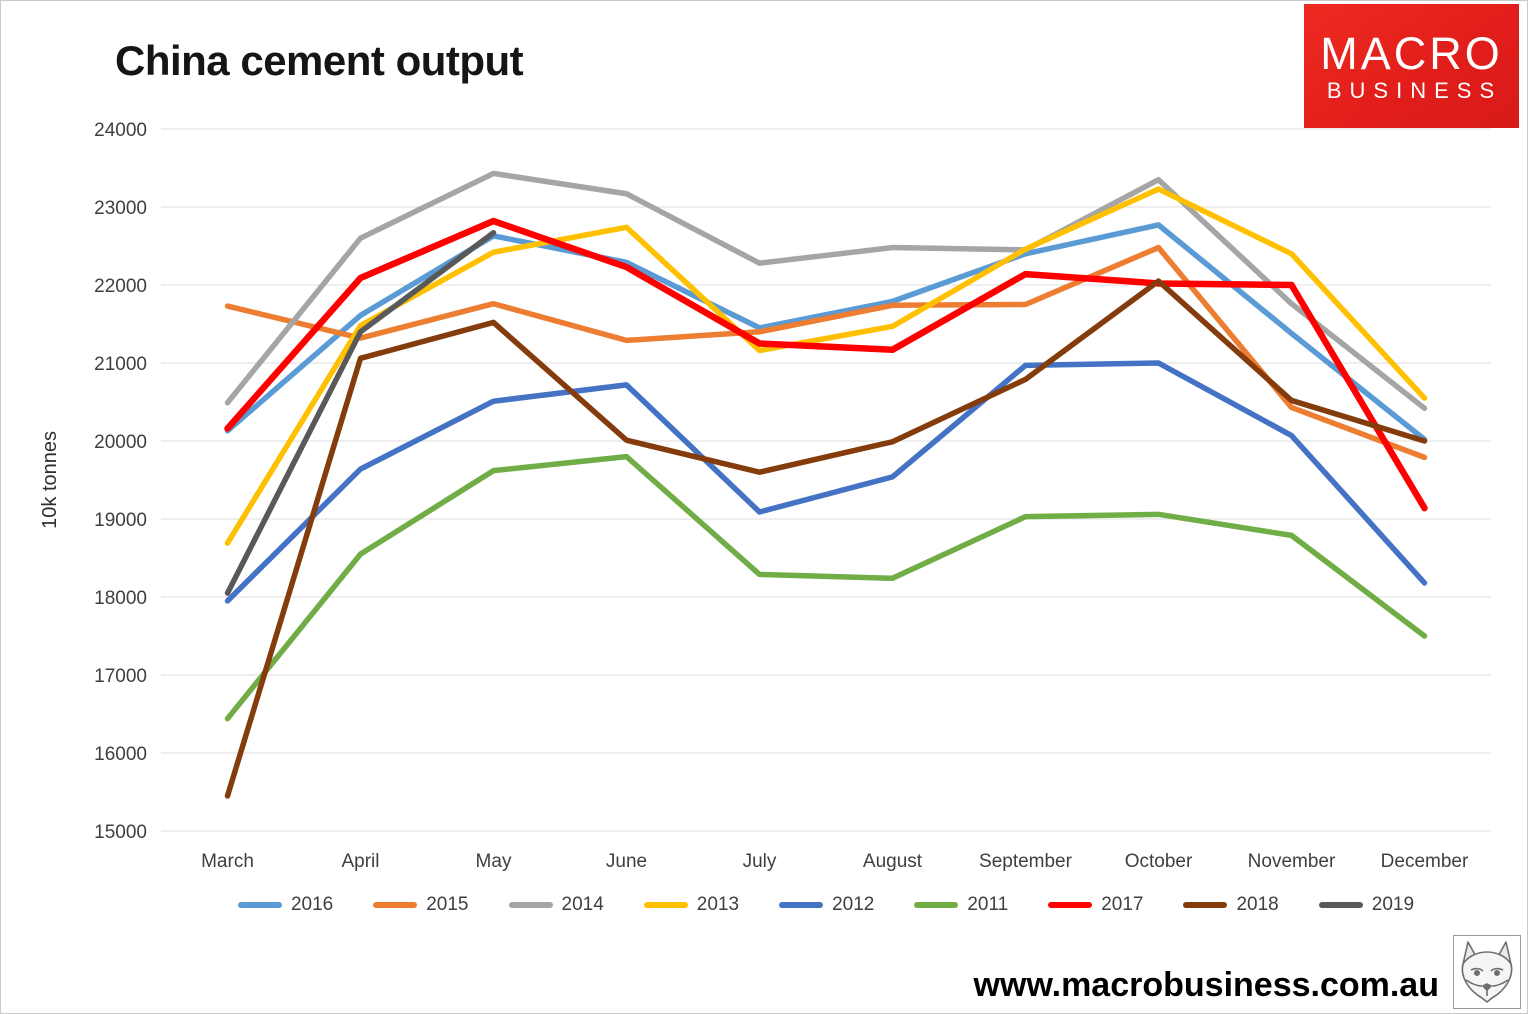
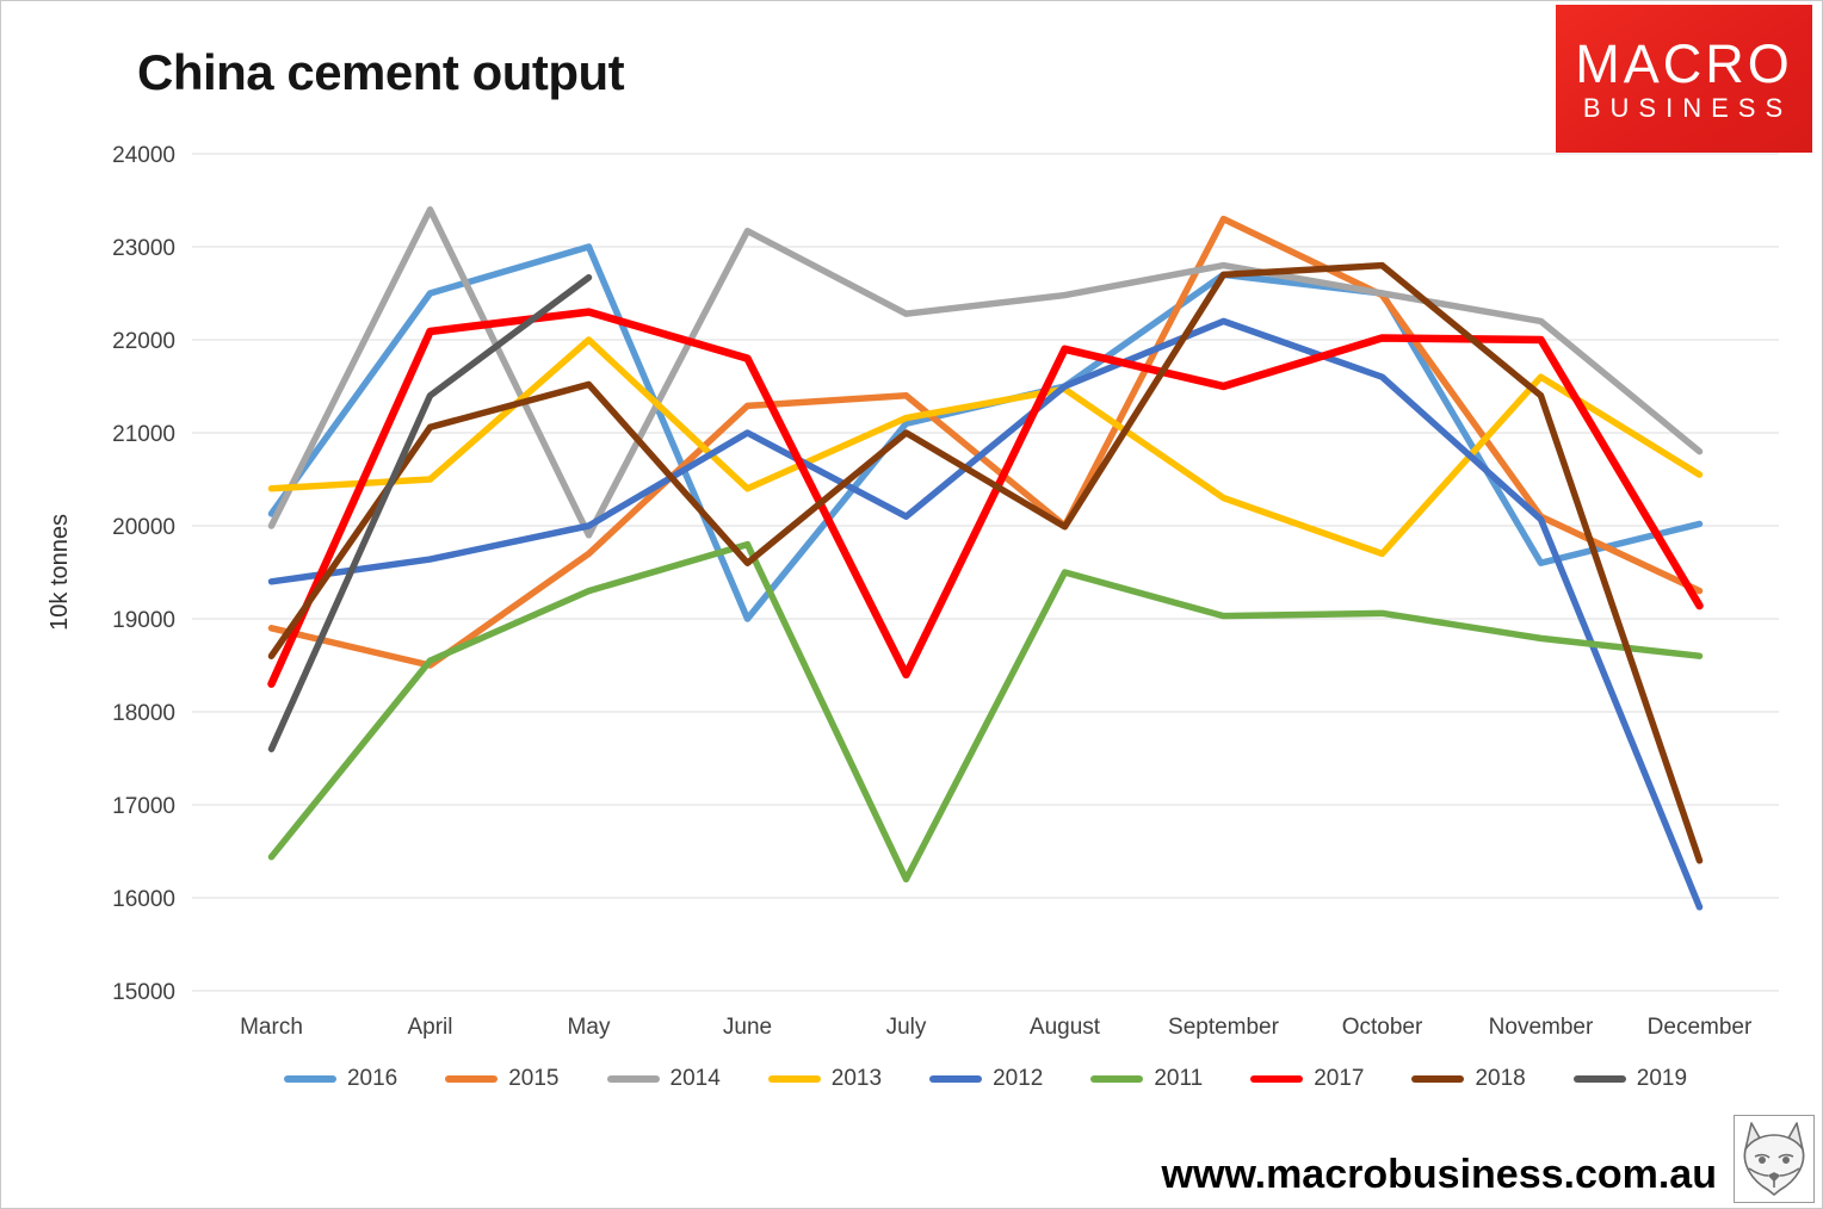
2015/March: 21700 -> 18900
2014/March: 20500 -> 20000
2013/March: 18700 -> 20400
2012/March: 18000 -> 19400
2017/March: 20200 -> 18300
2018/March: 15400 -> 18600
2019/March: 18000 -> 17600
2016/April: 21600 -> 22500
2015/April: 21300 -> 18500
2014/April: 22600 -> 23400
2013/April: 21500 -> 20500
2016/May: 22600 -> 23000
2015/May: 21800 -> 19700
2014/May: 23400 -> 19900
2013/May: 22400 -> 22000
2012/May: 20500 -> 20000
2011/May: 19600 -> 19300
2017/May: 22800 -> 22300
2016/June: 22300 -> 19000
2013/June: 22700 -> 20400
2012/June: 20700 -> 21000
2017/June: 22200 -> 21800
2018/June: 20000 -> 19600
2016/July: 21400 -> 21100
2012/July: 19100 -> 20100
2011/July: 18300 -> 16200
2017/July: 21200 -> 18400
2018/July: 19600 -> 21000
2016/August: 21800 -> 21500
2015/August: 21700 -> 20000
2012/August: 19500 -> 21500
2011/August: 18200 -> 19500
2017/August: 21200 -> 21900
2016/September: 22400 -> 22700
2015/September: 21800 -> 23300
2014/September: 22400 -> 22800
2013/September: 22500 -> 20300
2012/September: 21000 -> 22200
2017/September: 22100 -> 21500
2018/September: 20800 -> 22700
2016/October: 22800 -> 22500
2014/October: 23400 -> 22500
2013/October: 23200 -> 19700
2012/October: 21000 -> 21600
2018/October: 22000 -> 22800
2016/November: 21400 -> 19600
2015/November: 20400 -> 20100
2014/November: 21800 -> 22200
2013/November: 22400 -> 21600
2018/November: 20500 -> 21400
2015/December: 19800 -> 19300
2014/December: 20400 -> 20800
2012/December: 18200 -> 15900
2011/December: 17500 -> 18600
2018/December: 20000 -> 16400
